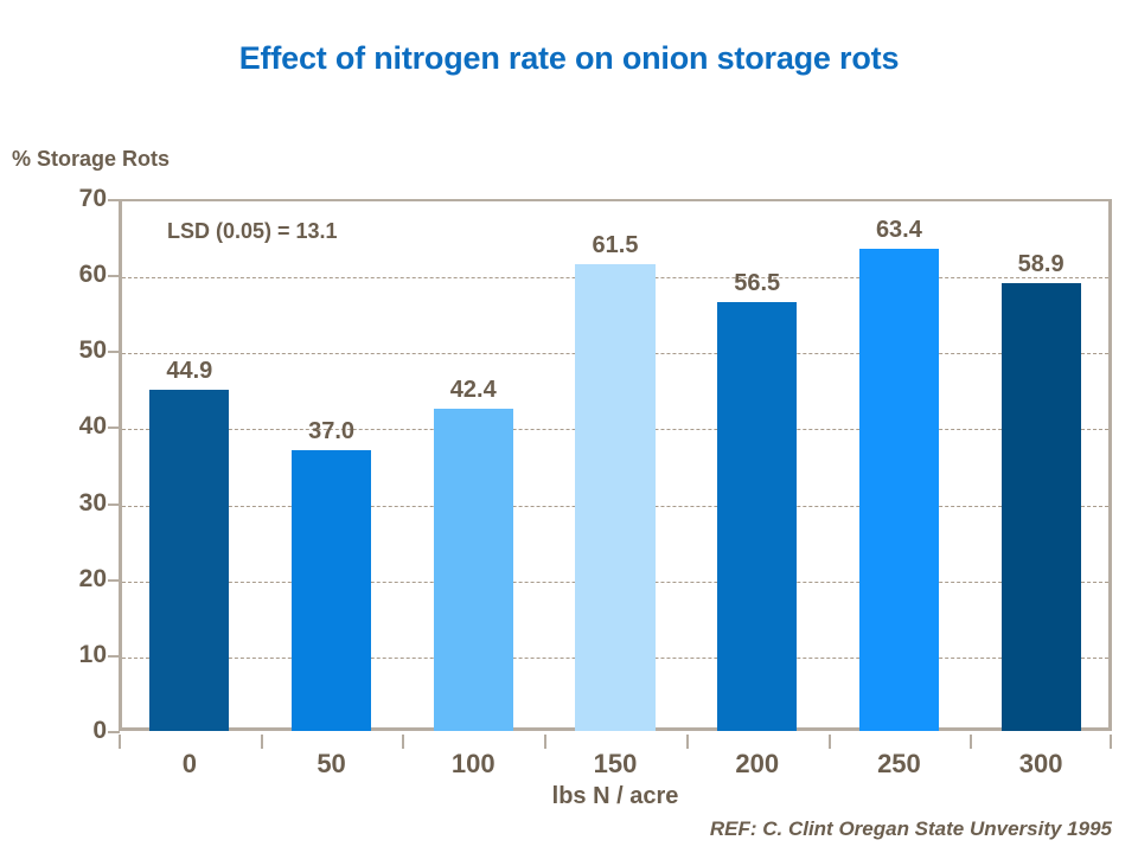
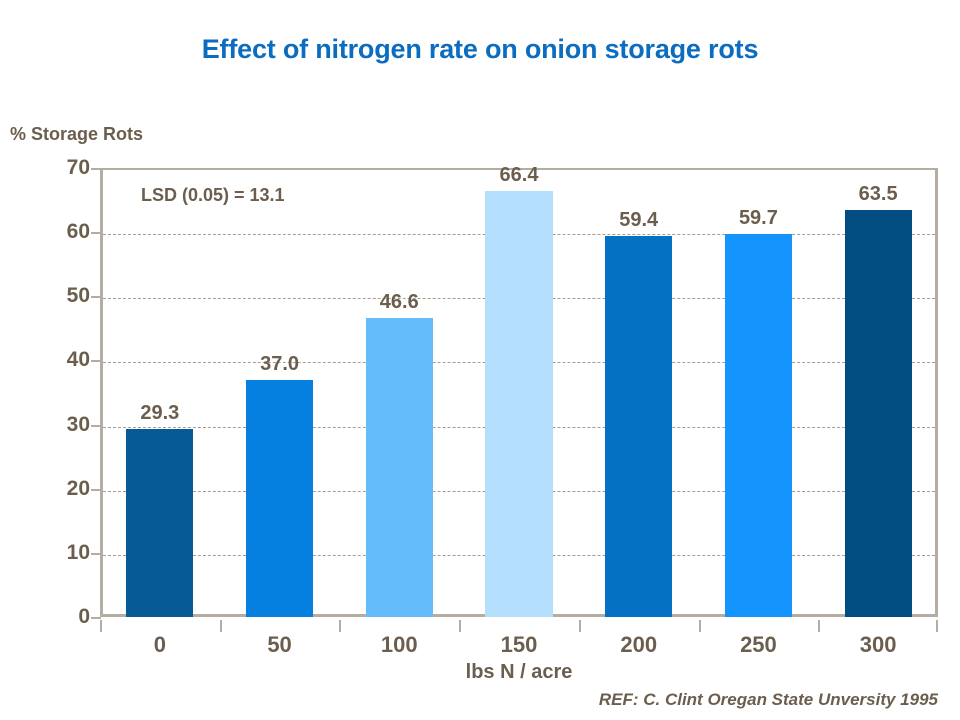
0: 44.9 -> 29.3
100: 42.4 -> 46.6
150: 61.5 -> 66.4
200: 56.5 -> 59.4
250: 63.4 -> 59.7
300: 58.9 -> 63.5
